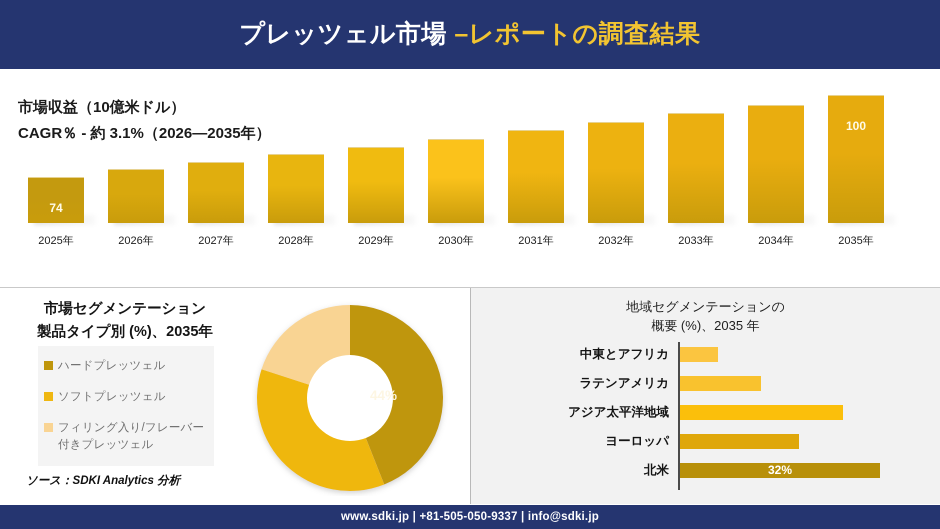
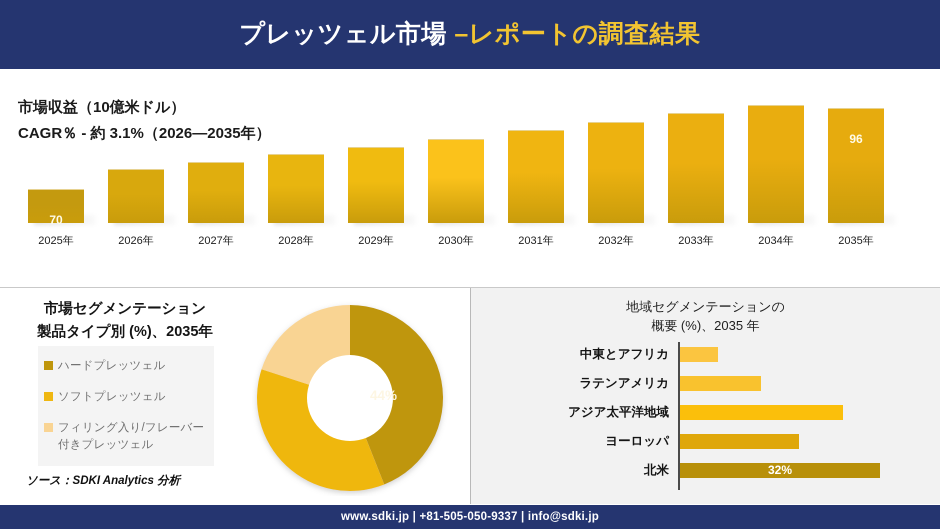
市場収益（10億米ドル）/2025年: 74 -> 70
市場収益（10億米ドル）/2035年: 100 -> 96
